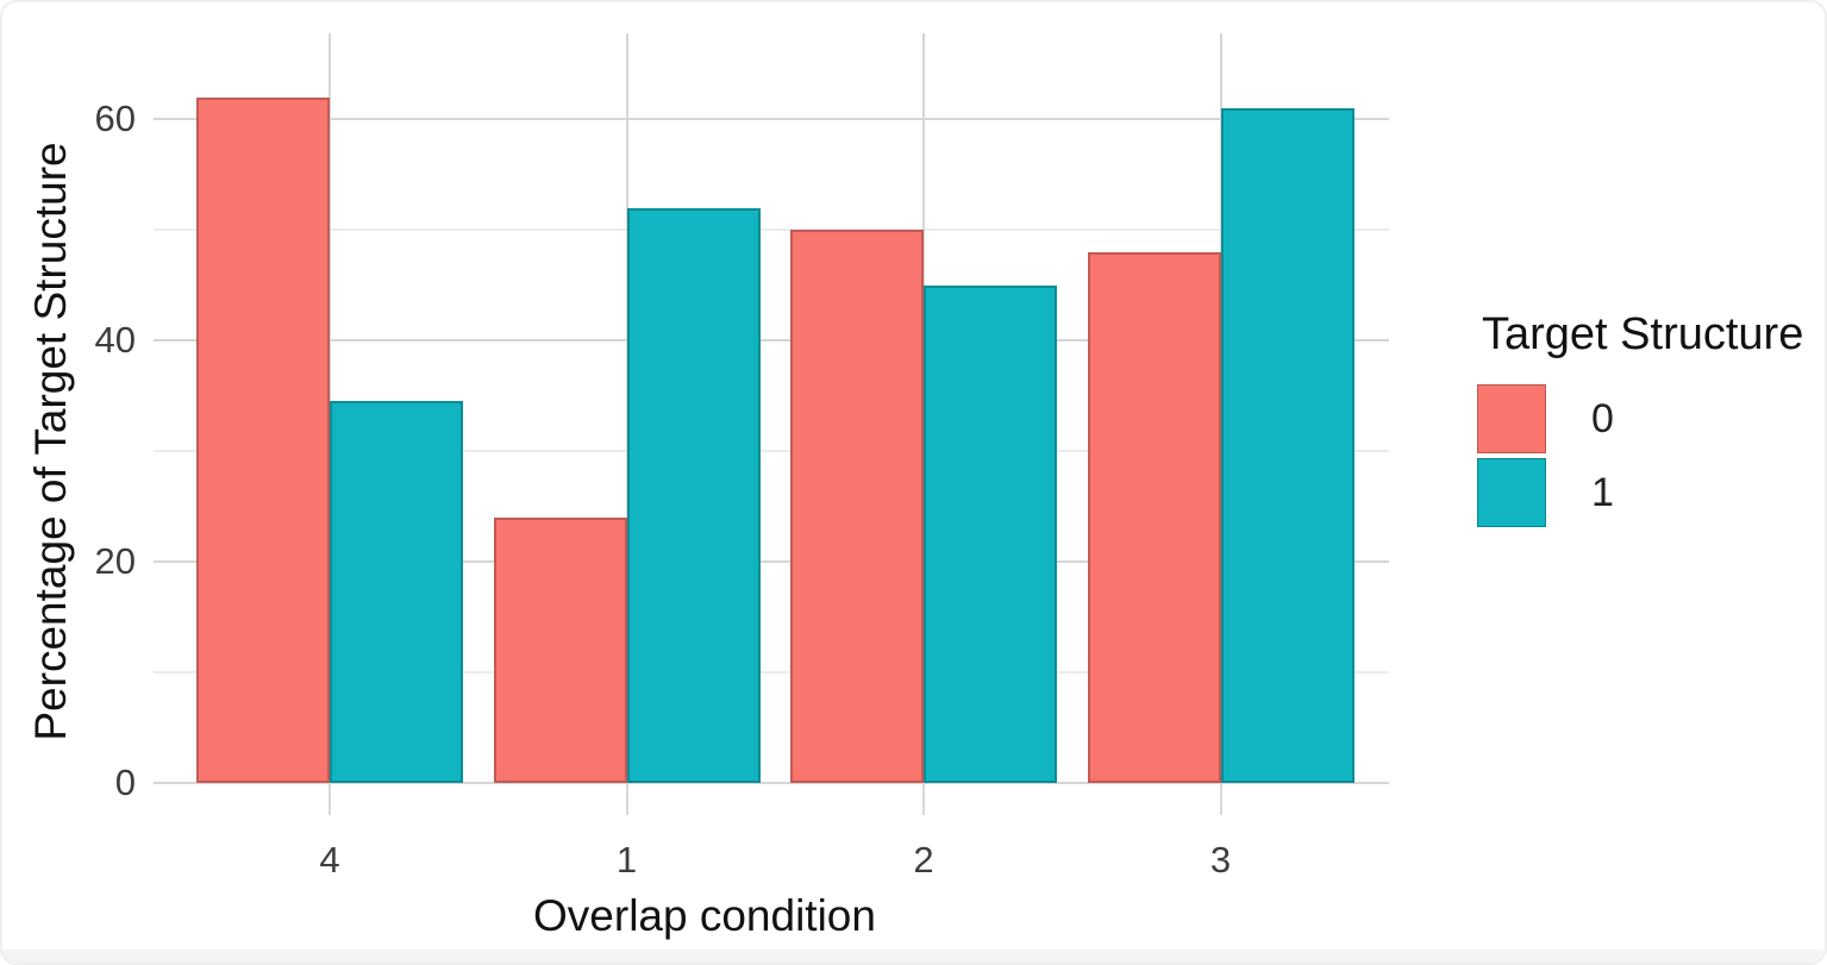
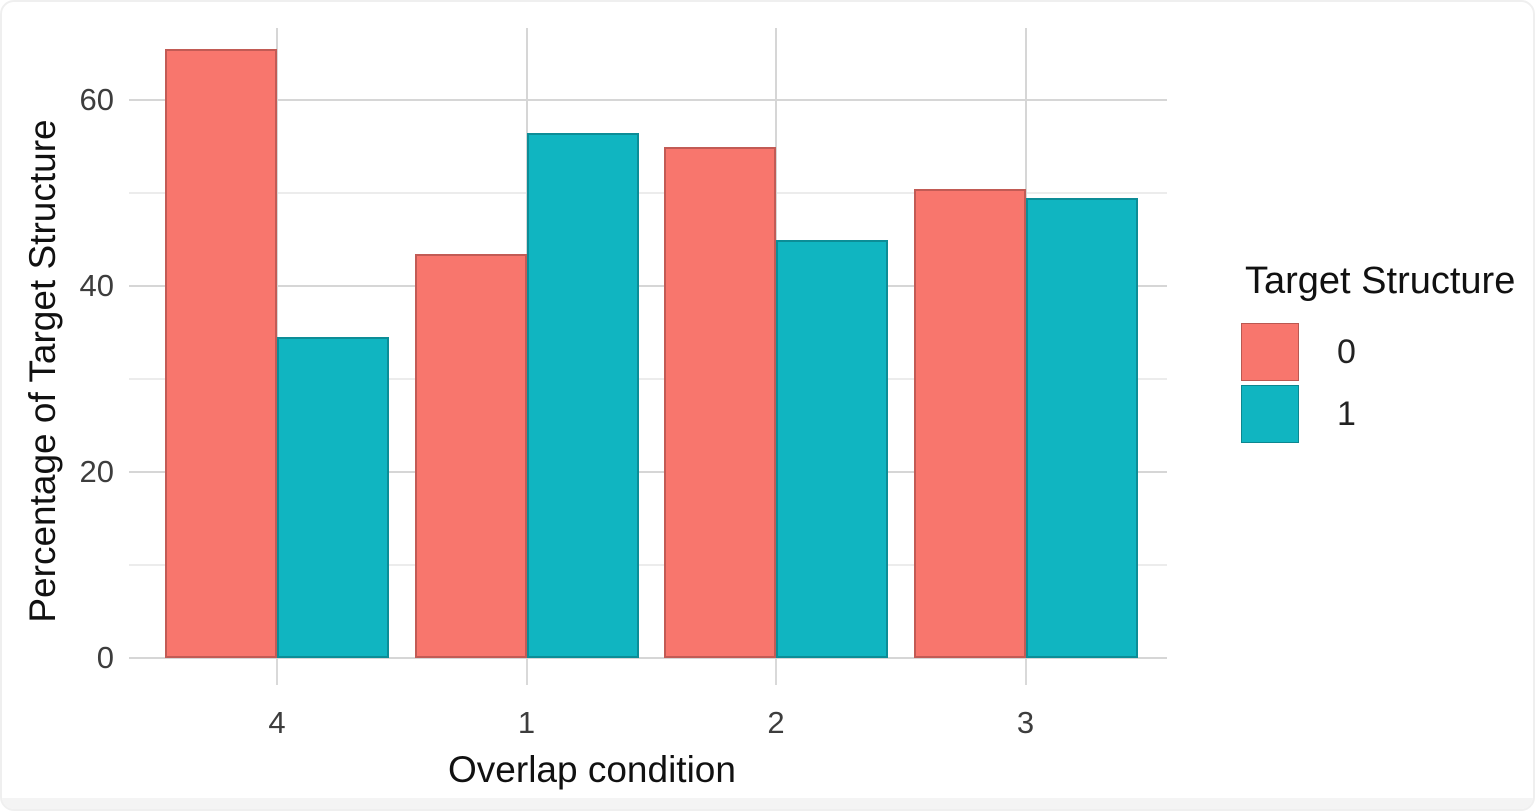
0/4: 62 -> 66
0/1: 24 -> 44
1/1: 52 -> 56
0/2: 50 -> 55
0/3: 48 -> 50
1/3: 61 -> 50
